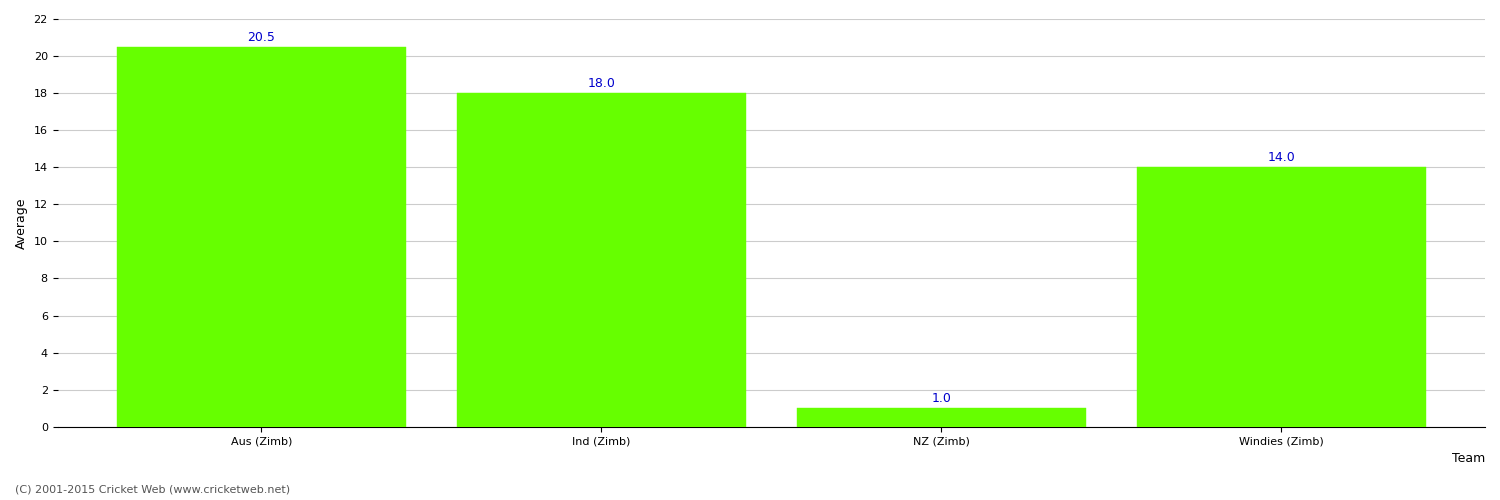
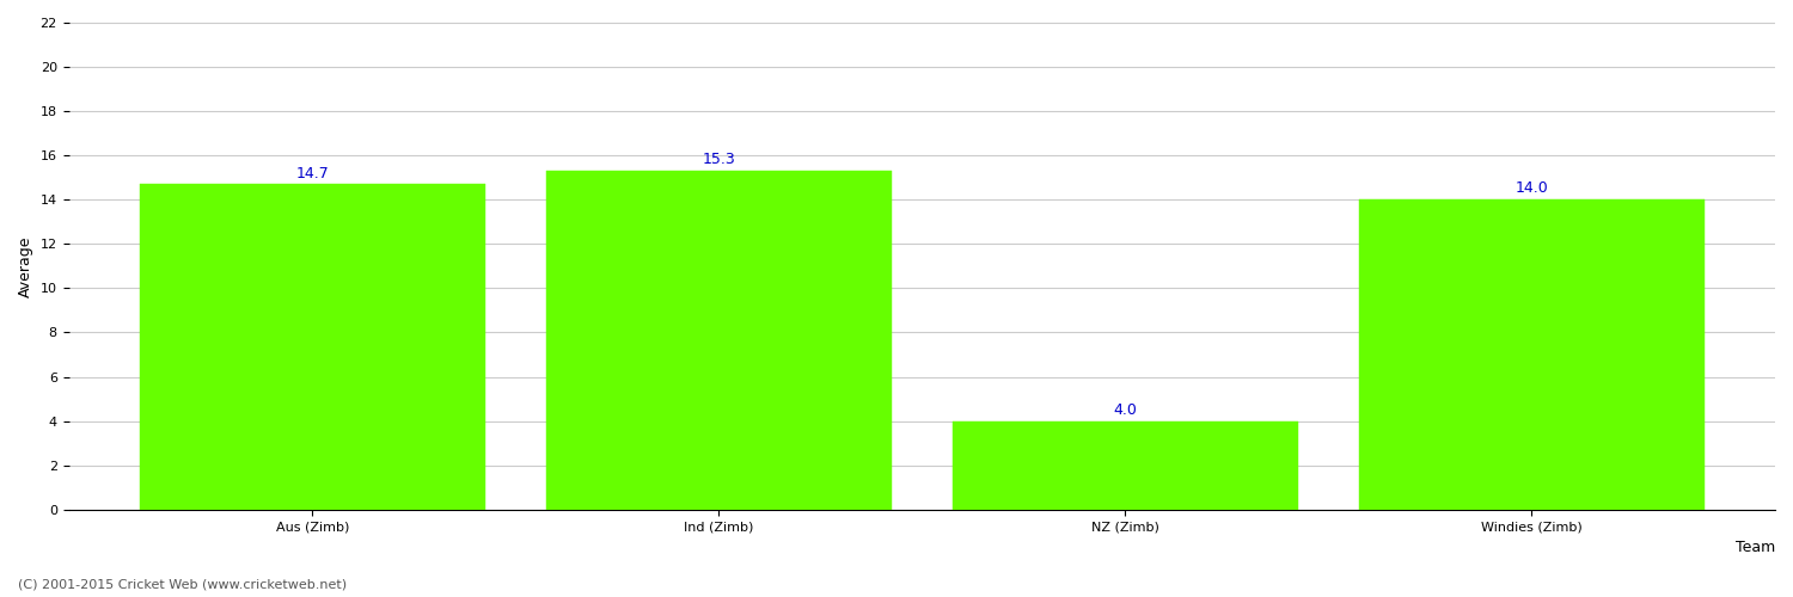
Aus (Zimb): 20.5 -> 14.7
Ind (Zimb): 18.0 -> 15.3
NZ (Zimb): 1.0 -> 4.0
